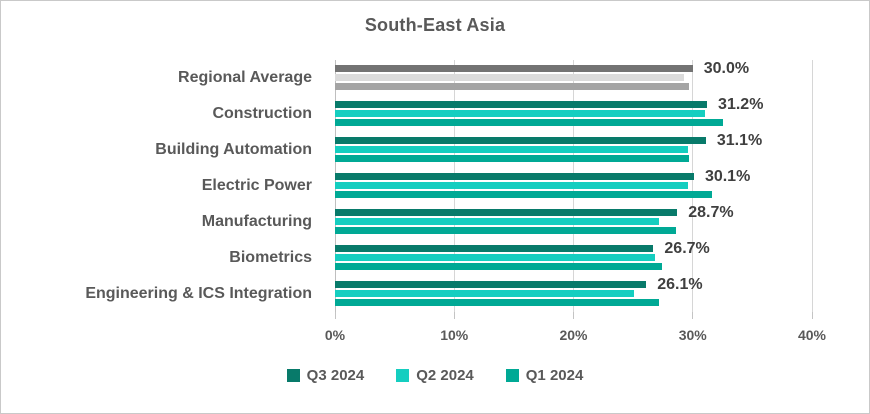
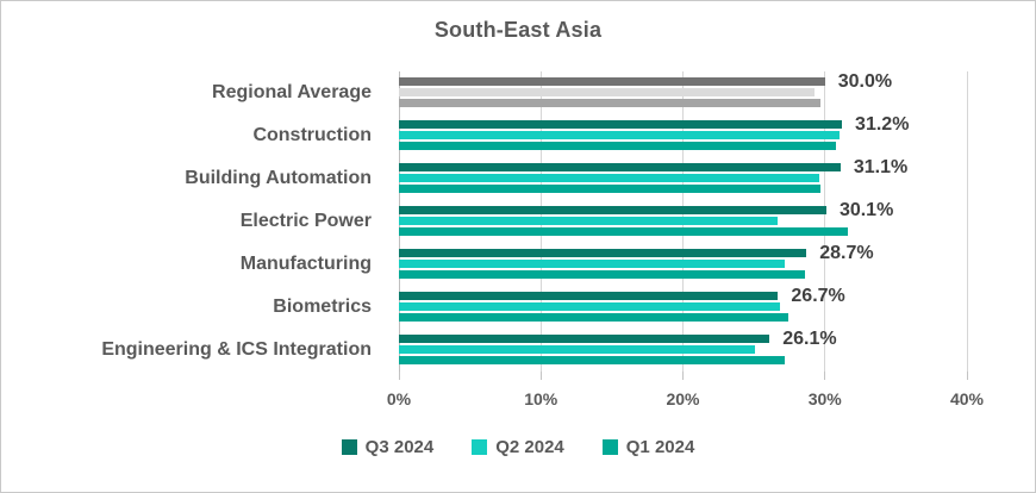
Q1 2024/Construction: 32.5% -> 30.8%
Q2 2024/Electric Power: 29.6% -> 26.7%
